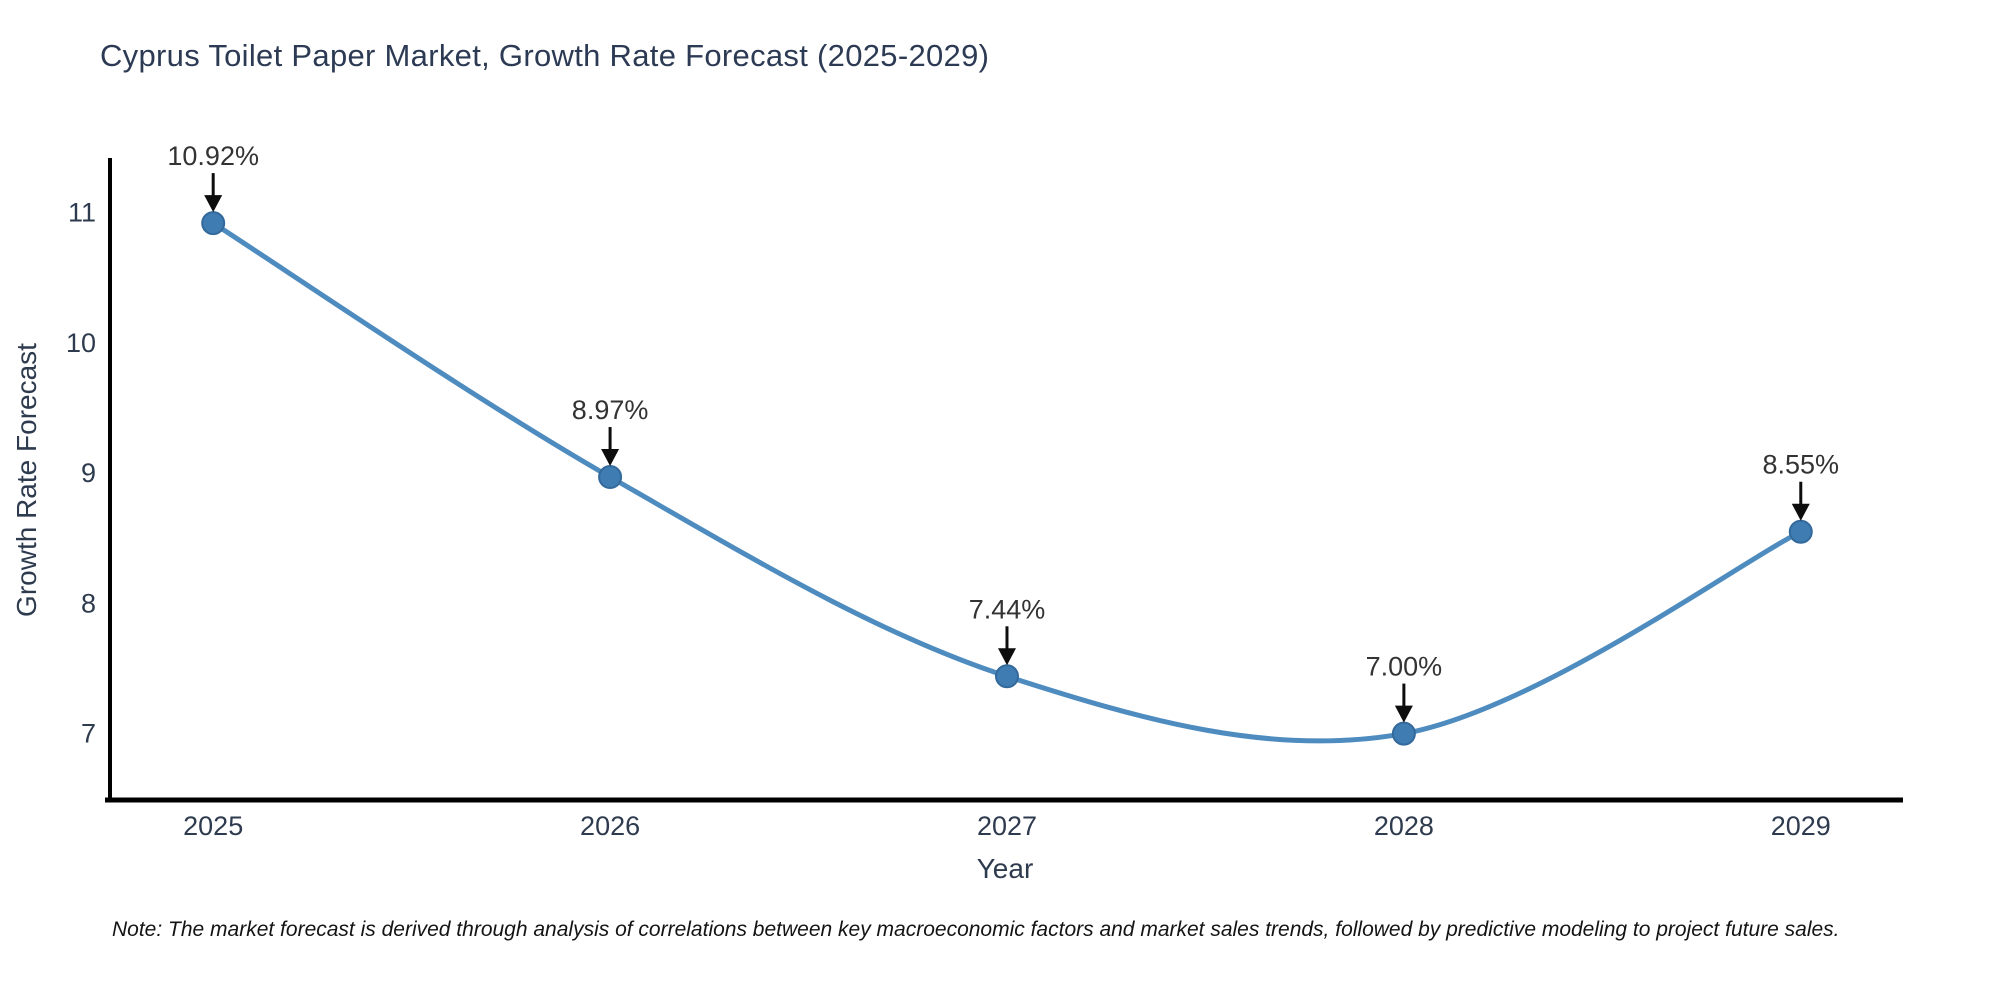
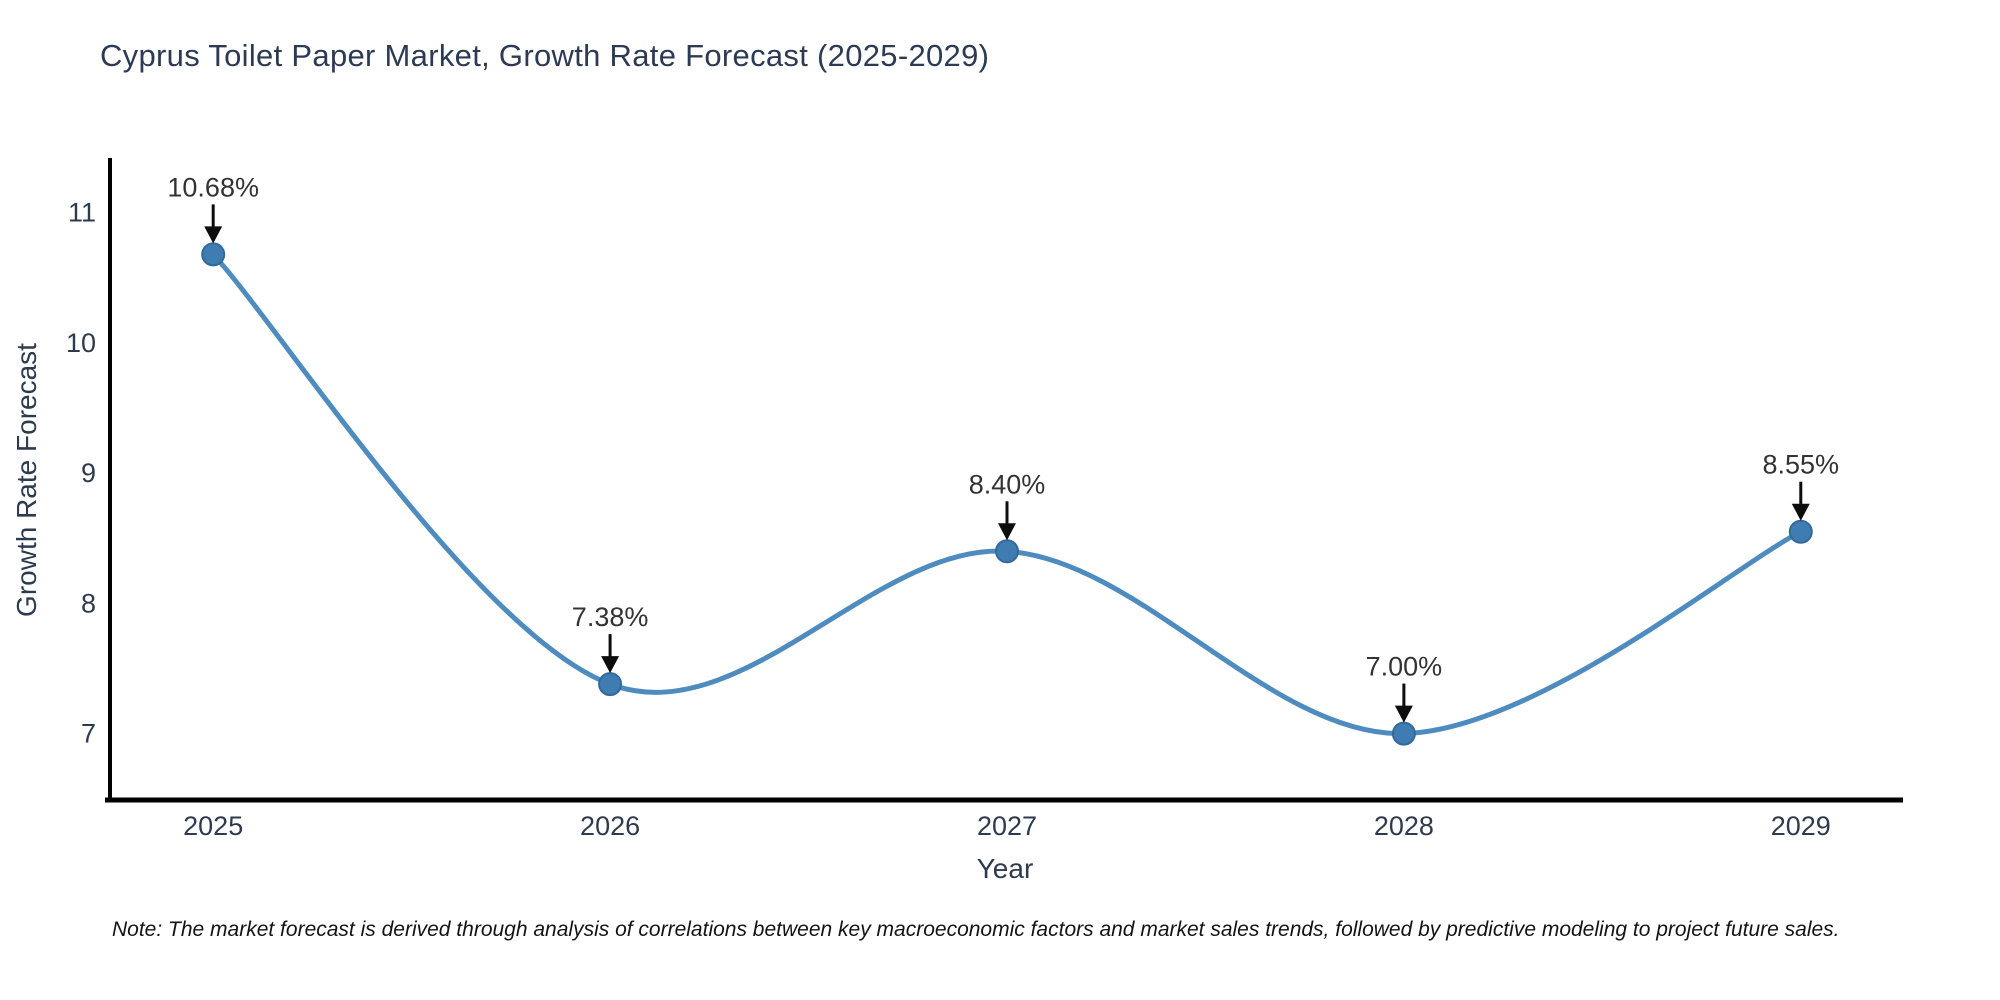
2025: 10.92% -> 10.68%
2026: 8.97% -> 7.38%
2027: 7.44% -> 8.40%
